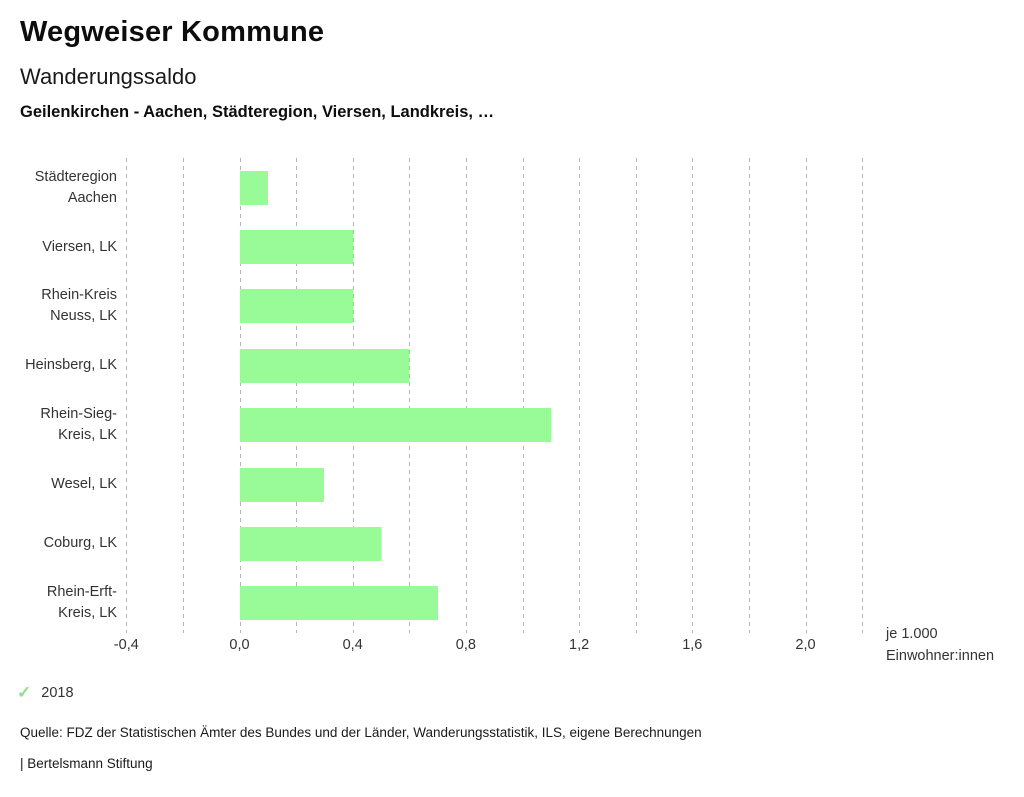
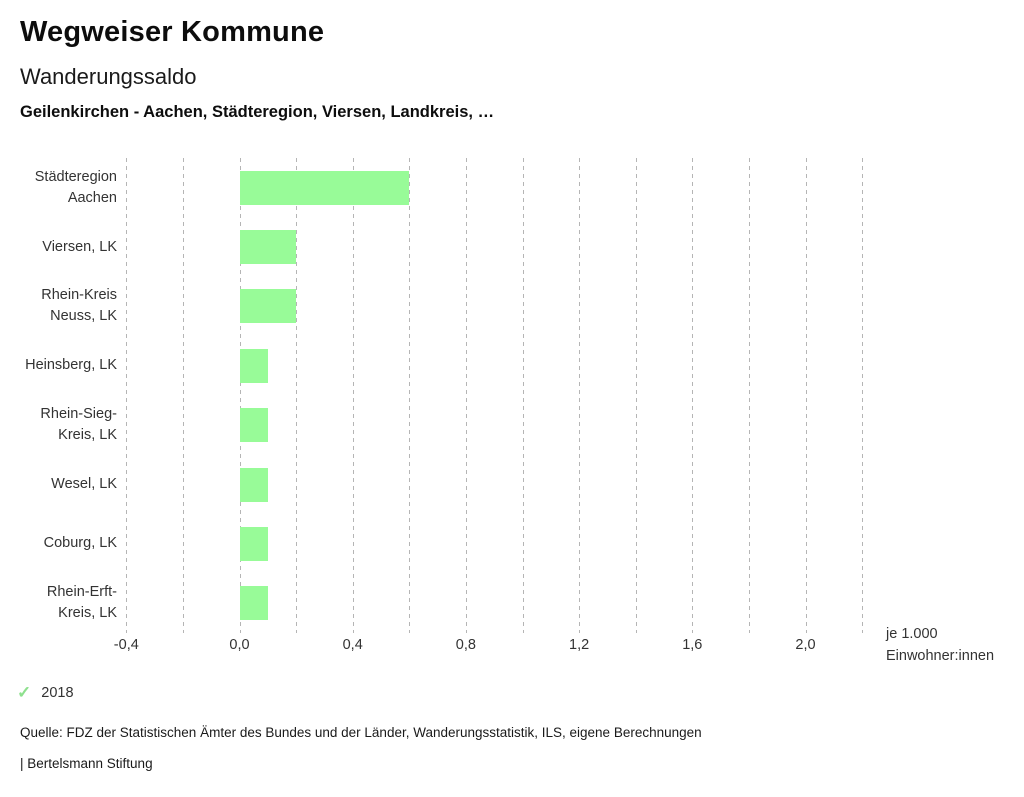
Städteregion Aachen: 0,1 -> 0,6
Viersen, LK: 0,4 -> 0,2
Rhein-Kreis Neuss, LK: 0,4 -> 0,2
Heinsberg, LK: 0,6 -> 0,1
Rhein-Sieg-Kreis, LK: 1,1 -> 0,1
Wesel, LK: 0,3 -> 0,1
Coburg, LK: 0,5 -> 0,1
Rhein-Erft-Kreis, LK: 0,7 -> 0,1
